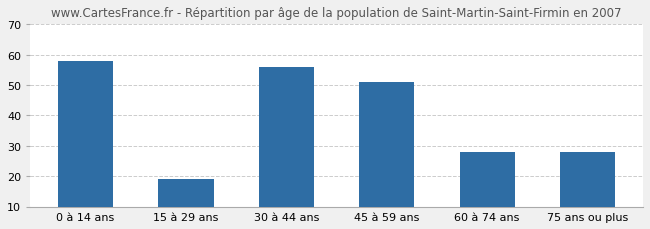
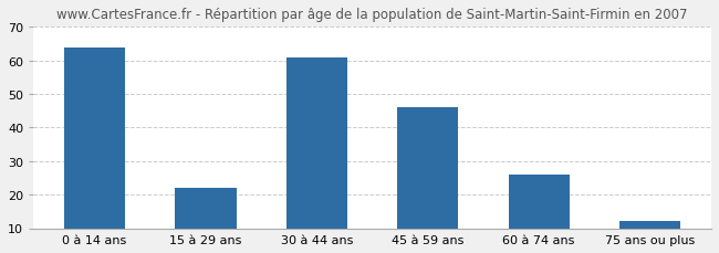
0 à 14 ans: 58 -> 64
15 à 29 ans: 19 -> 22
30 à 44 ans: 56 -> 61
45 à 59 ans: 51 -> 46
60 à 74 ans: 28 -> 26
75 ans ou plus: 28 -> 12
